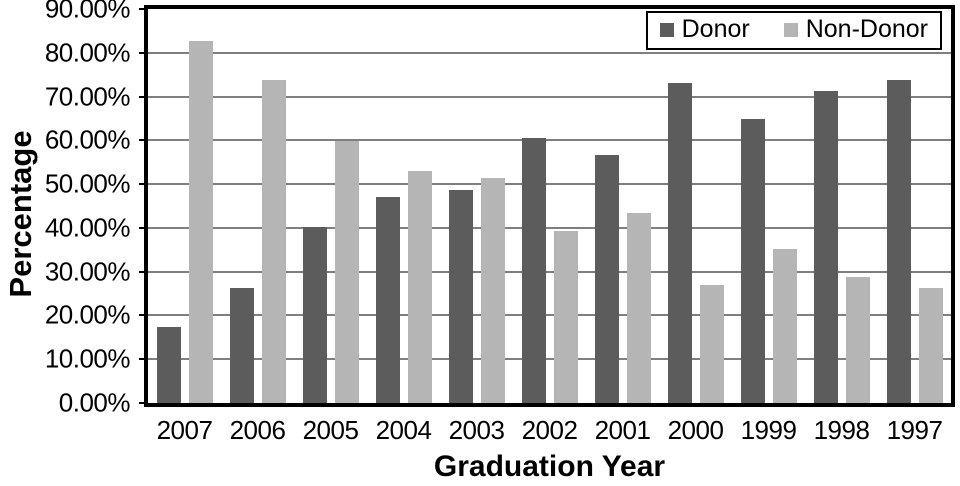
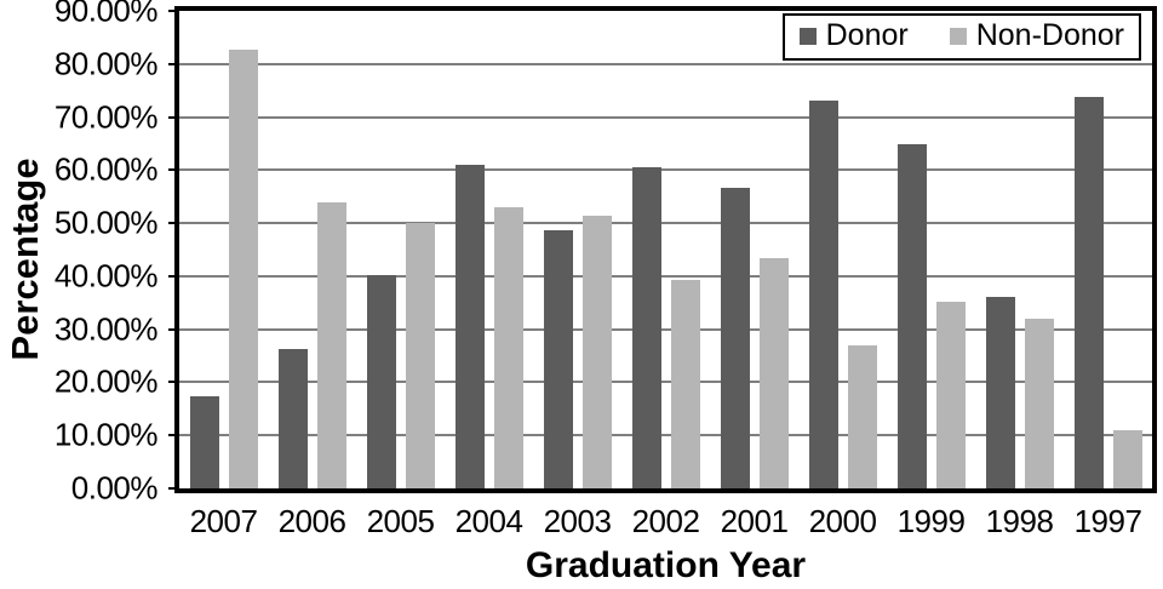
Non-Donor/2006: 74% -> 54%
Non-Donor/2005: 60% -> 50%
Donor/2004: 47% -> 61%
Donor/1998: 71% -> 36%
Non-Donor/1998: 29% -> 32%
Non-Donor/1997: 26% -> 11%
